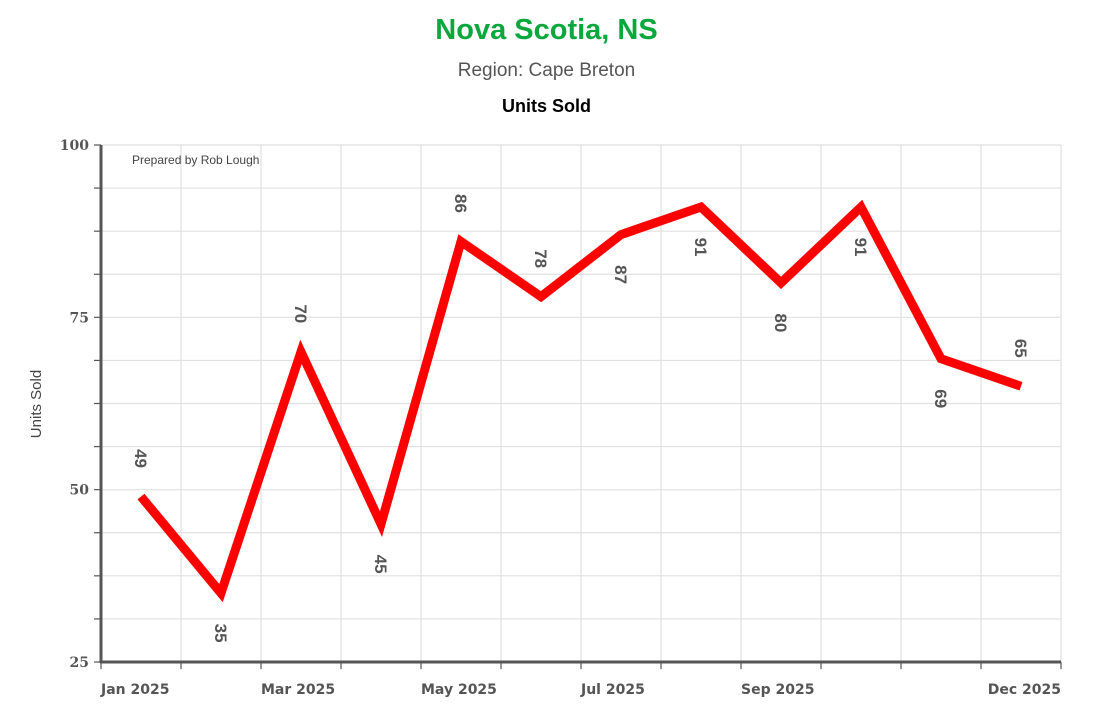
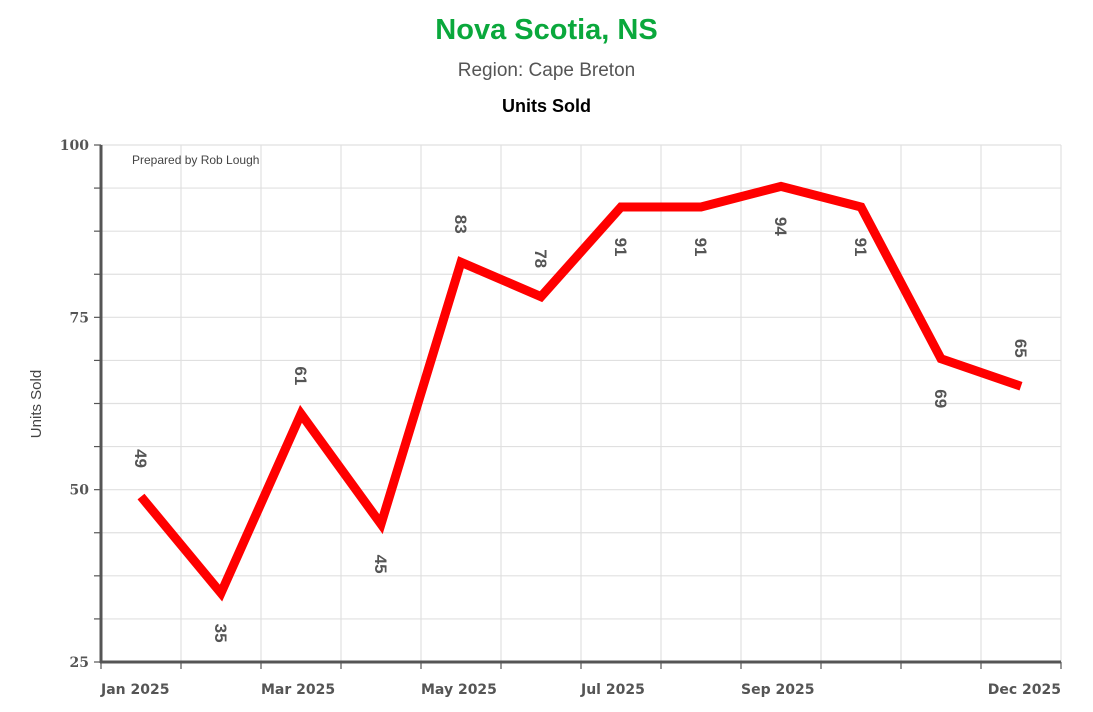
Mar 2025: 70 -> 61
May 2025: 86 -> 83
Jul 2025: 87 -> 91
Sep 2025: 80 -> 94
